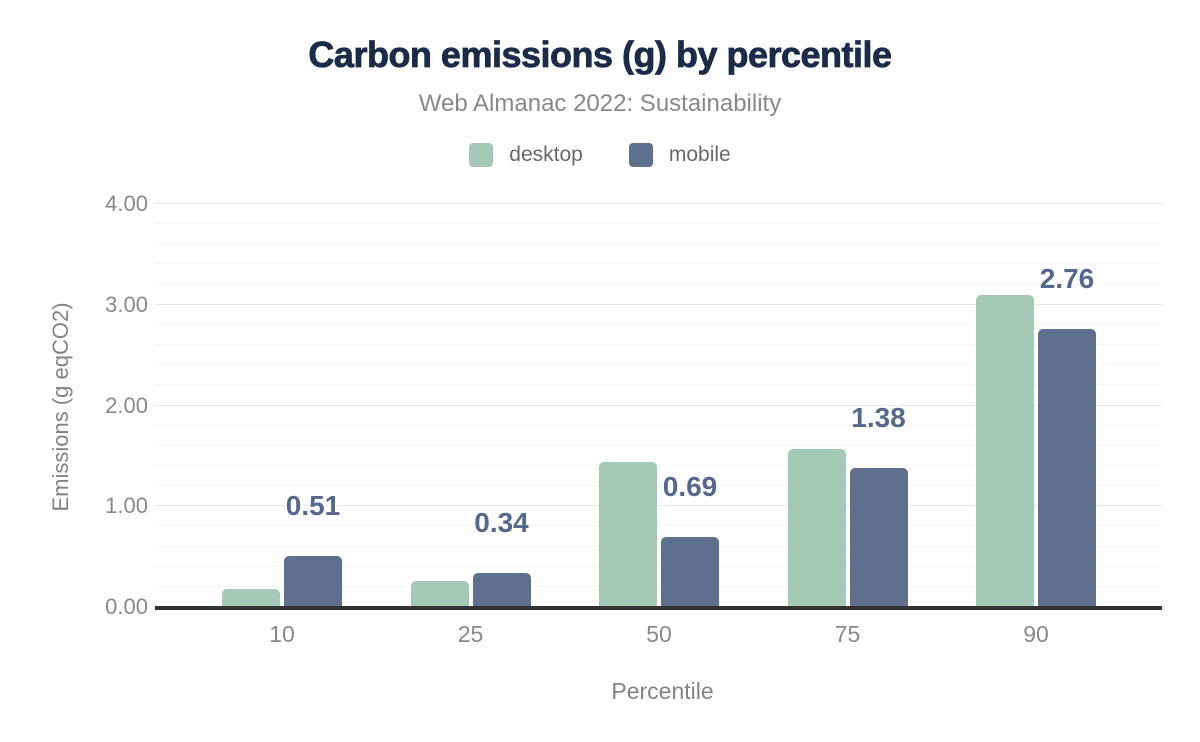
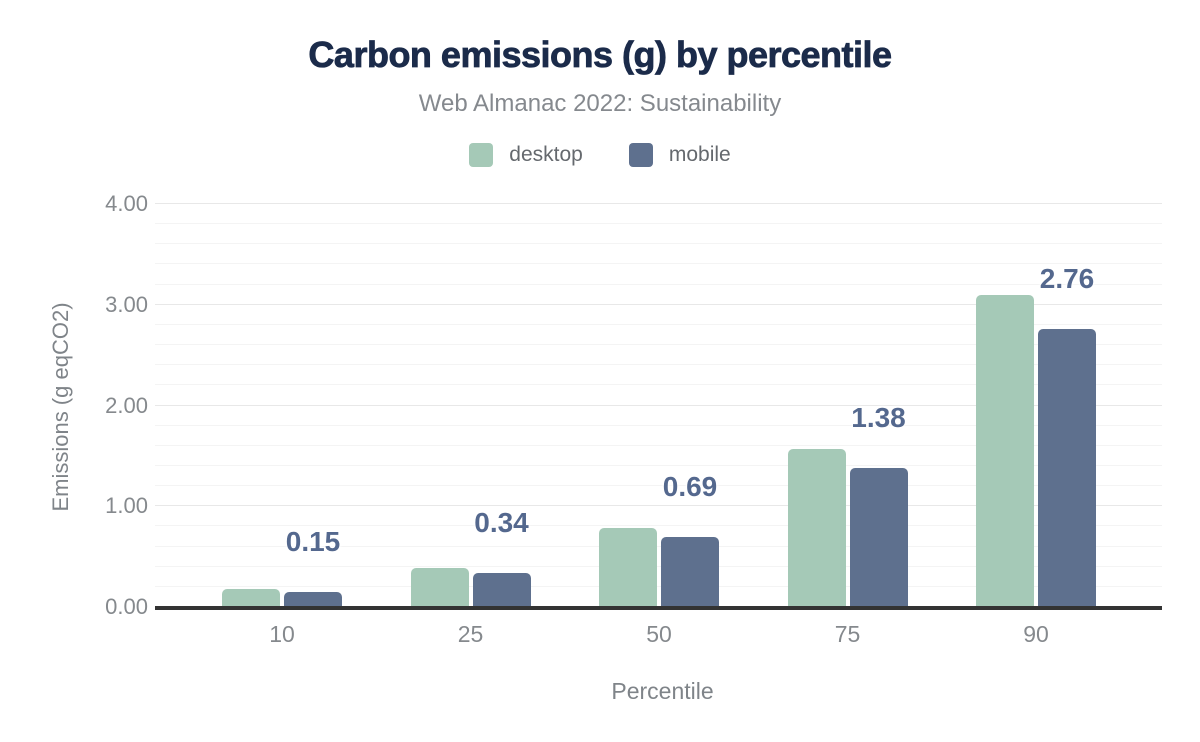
mobile/10: 0.51 -> 0.15
desktop/25: 0.26 -> 0.39
desktop/50: 1.44 -> 0.78
